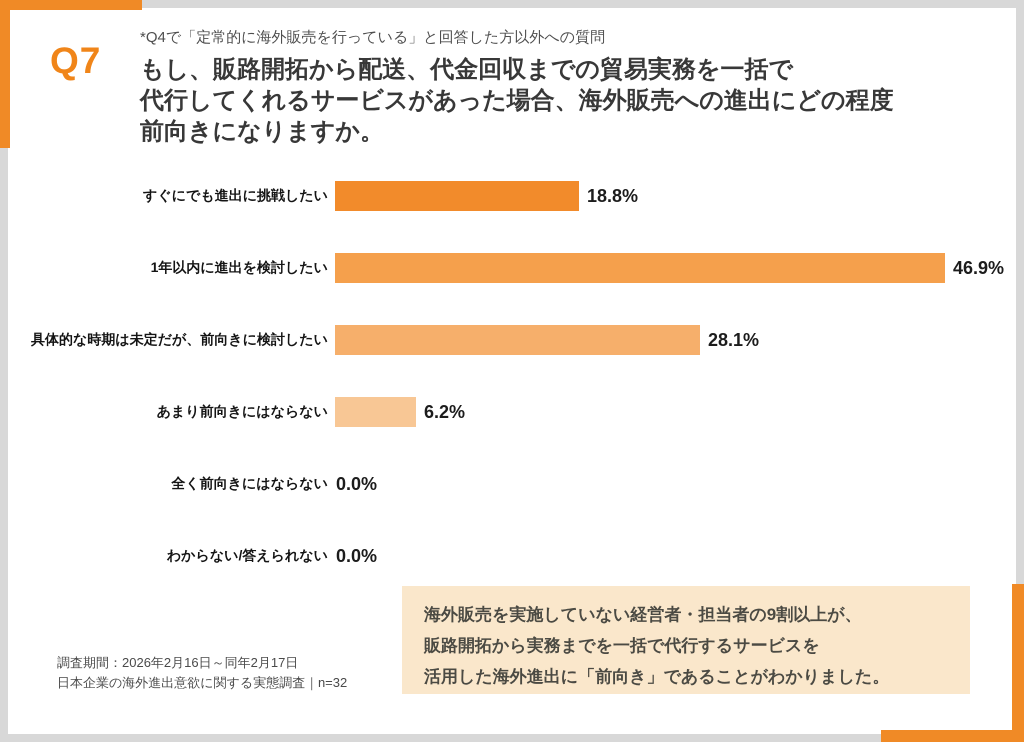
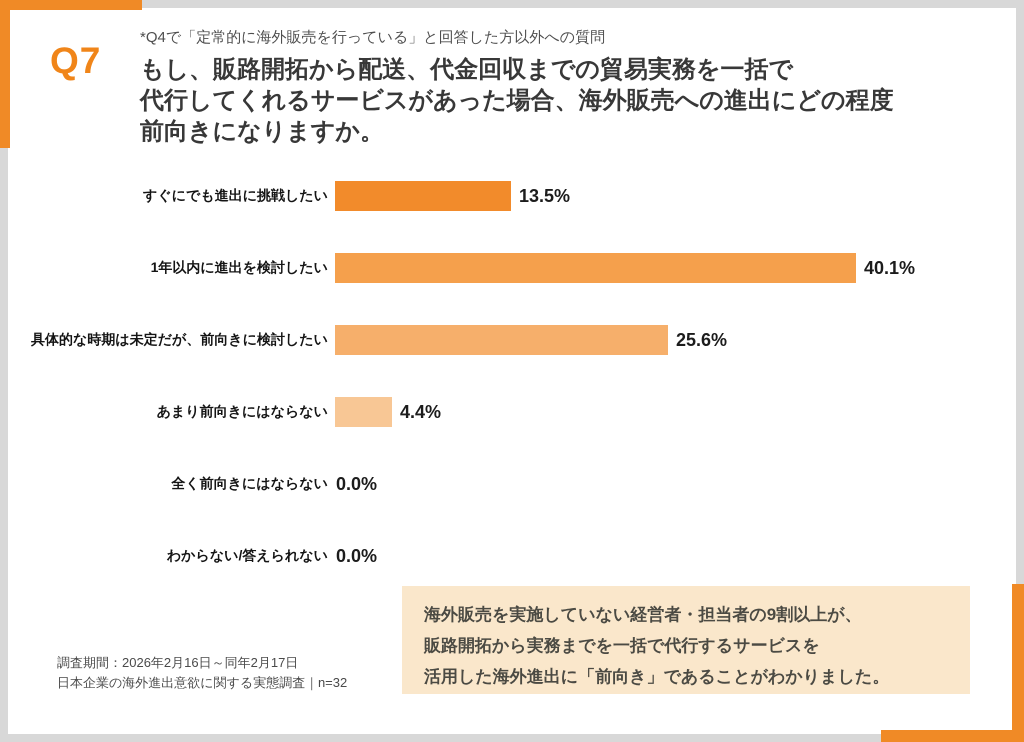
すぐにでも進出に挑戦したい: 18.8% -> 13.5%
1年以内に進出を検討したい: 46.9% -> 40.1%
具体的な時期は未定だが、前向きに検討したい: 28.1% -> 25.6%
あまり前向きにはならない: 6.2% -> 4.4%
